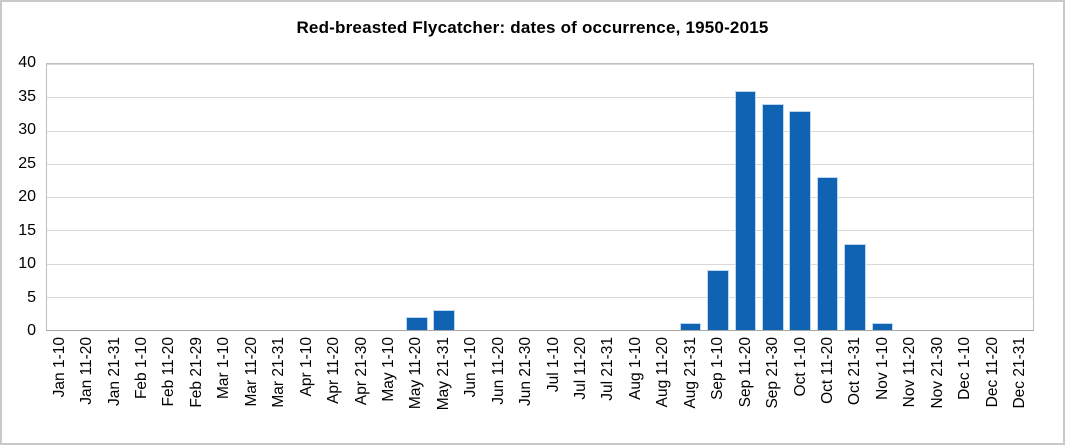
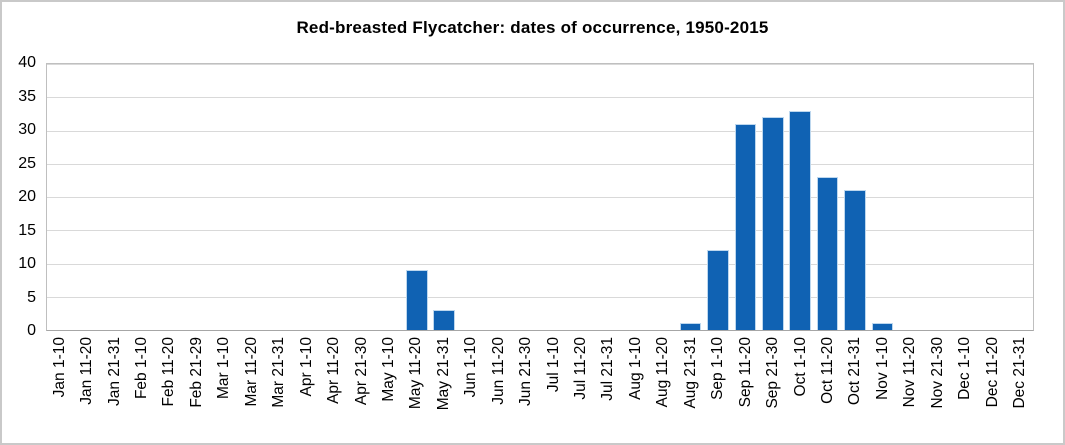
May 11-20: 2 -> 9
Sep 1-10: 9 -> 12
Sep 11-20: 36 -> 31
Sep 21-30: 34 -> 32
Oct 21-31: 13 -> 21
